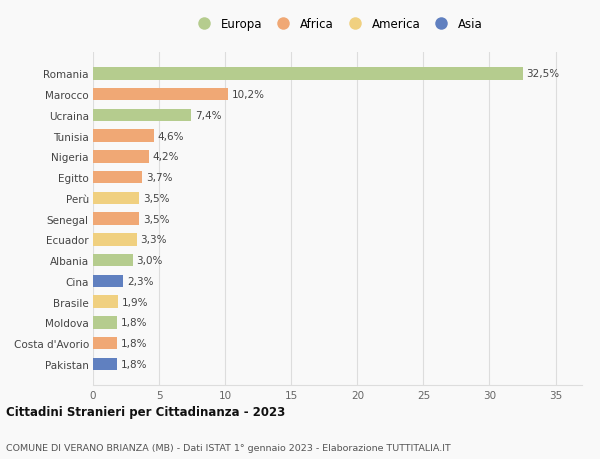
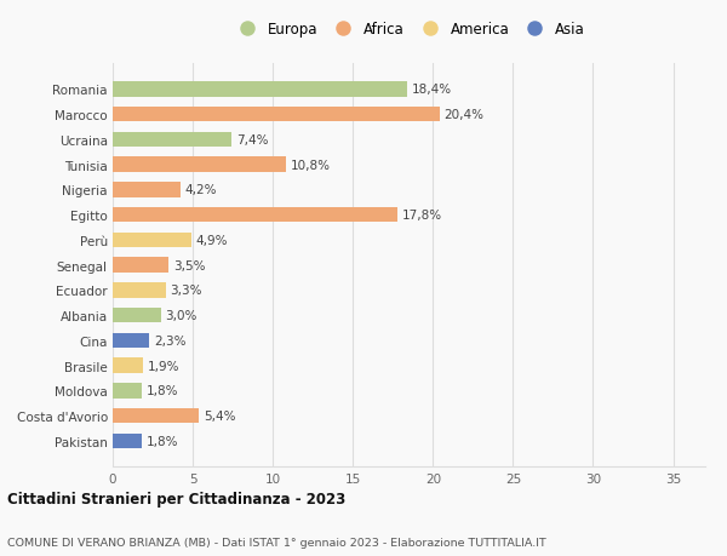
Romania: 32,5% -> 18,4%
Marocco: 10,2% -> 20,4%
Tunisia: 4,6% -> 10,8%
Egitto: 3,7% -> 17,8%
Perù: 3,5% -> 4,9%
Costa d'Avorio: 1,8% -> 5,4%
